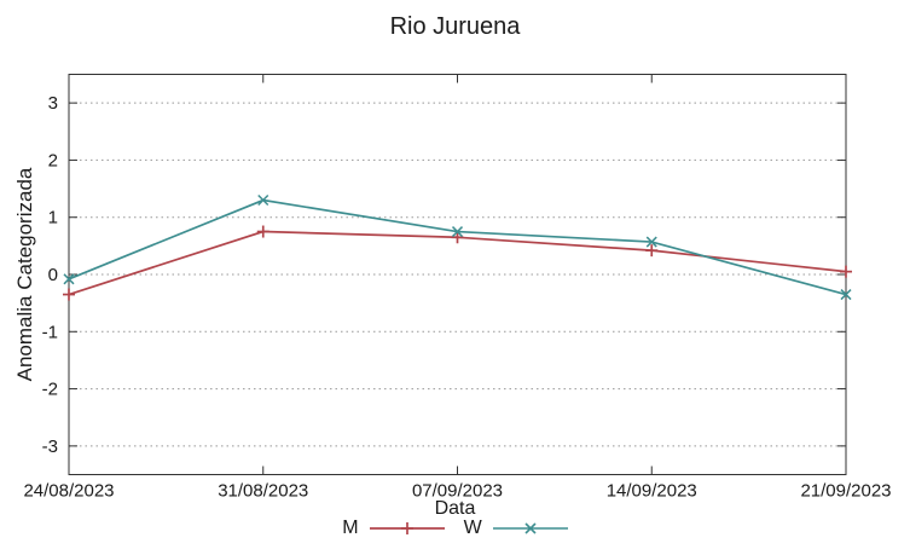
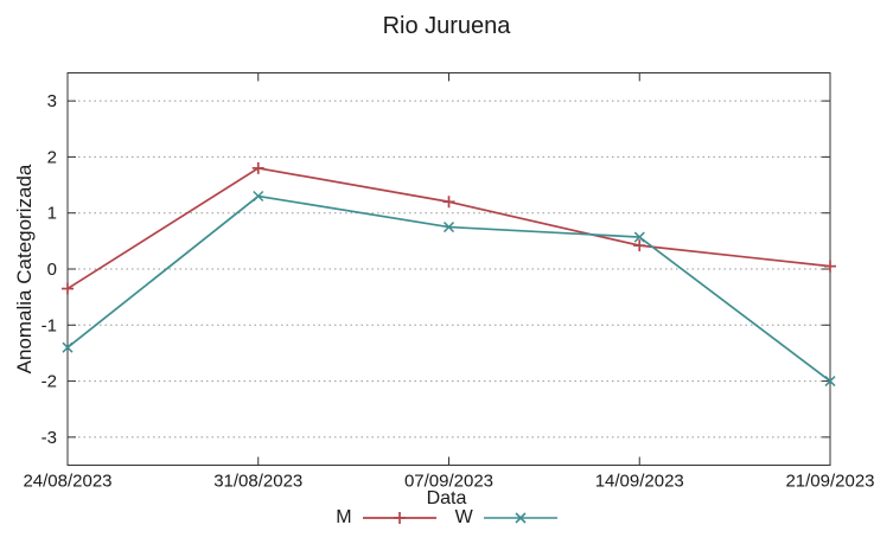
W/24/08/2023: -0.1 -> -1.4
M/31/08/2023: 0.8 -> 1.8
M/07/09/2023: 0.7 -> 1.2
W/21/09/2023: -0.3 -> -2.0
